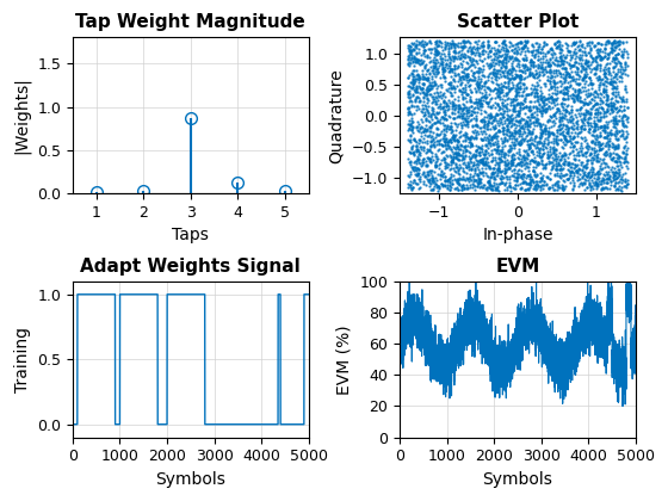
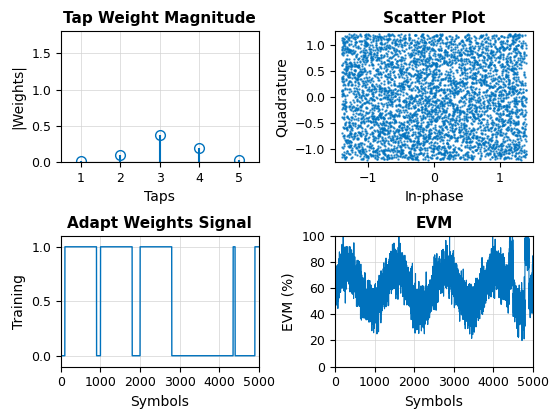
Tap Weight Magnitude/2: 0.03 -> 0.10
Tap Weight Magnitude/3: 0.87 -> 0.38
Tap Weight Magnitude/4: 0.13 -> 0.20
